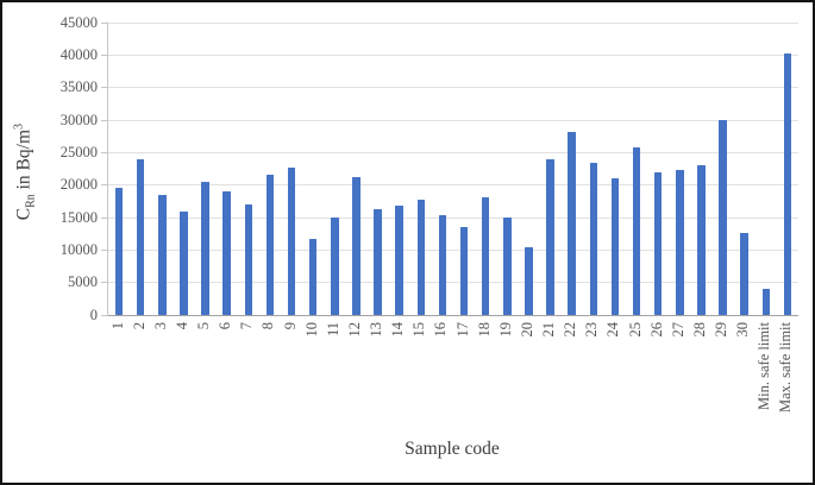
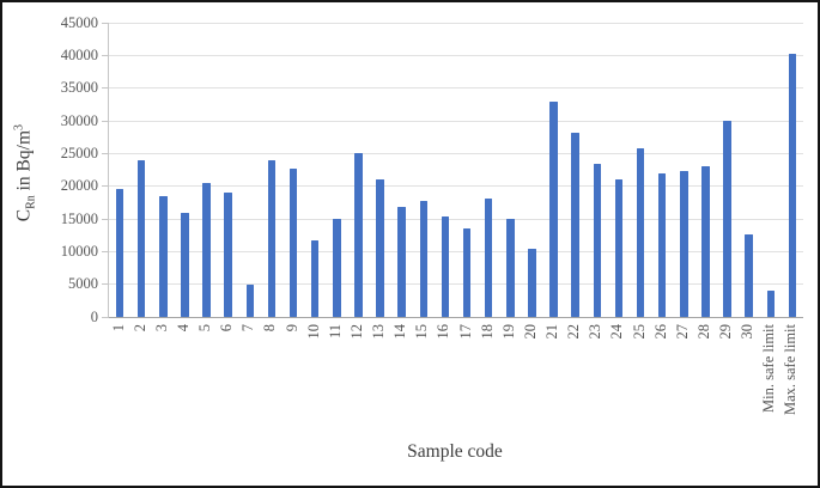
7: 17000 -> 5000
8: 22000 -> 24000
12: 21000 -> 25000
13: 16000 -> 21000
21: 24000 -> 33000
